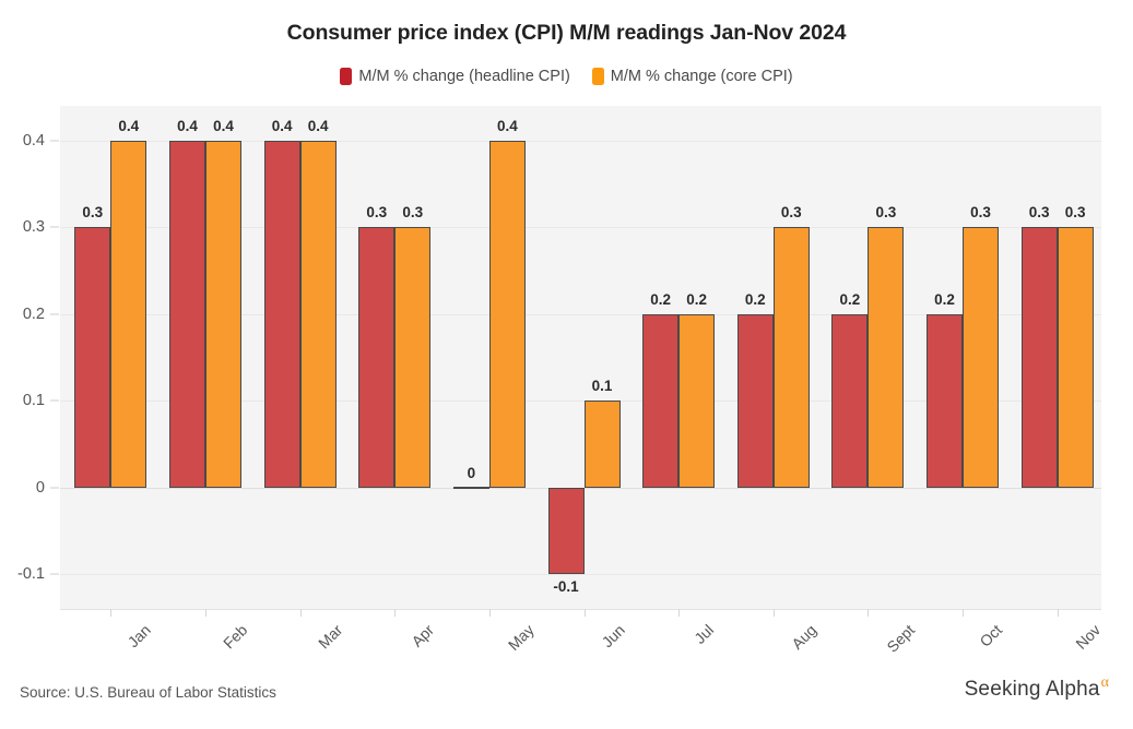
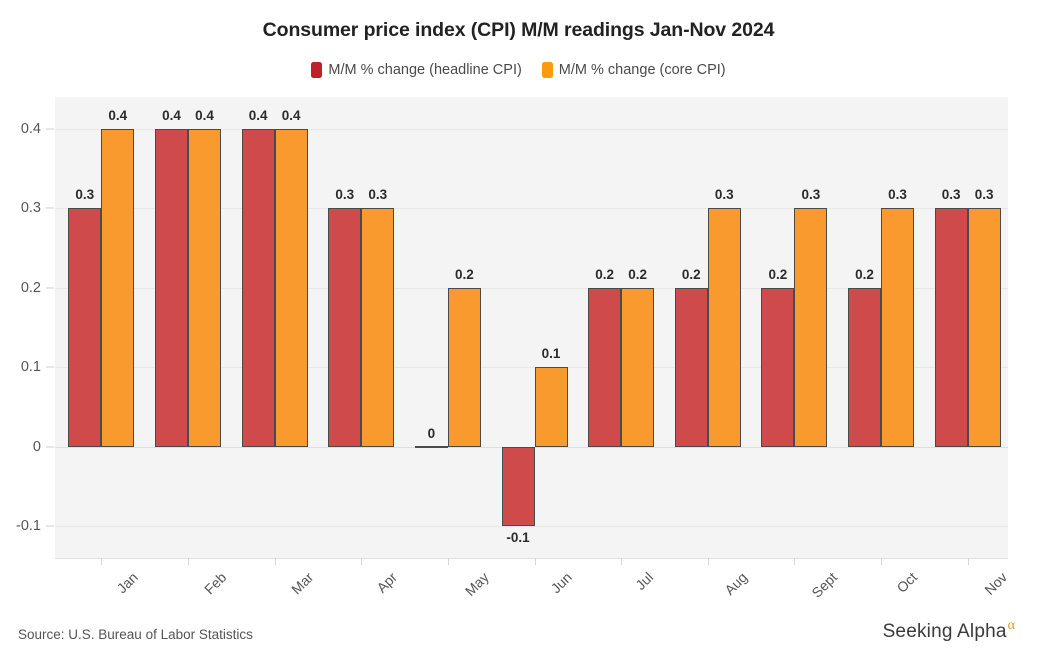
M/M % change (core CPI)/May: 0.4 -> 0.2
